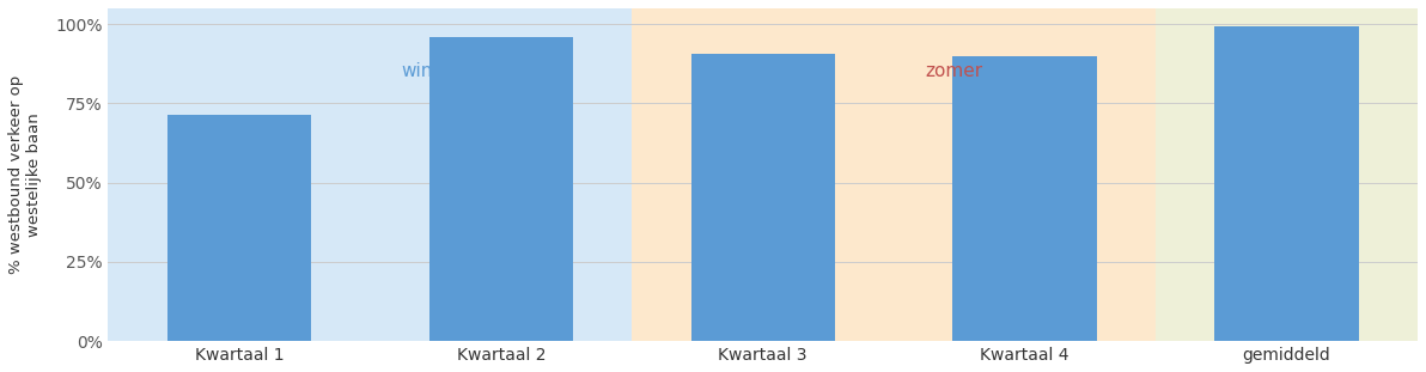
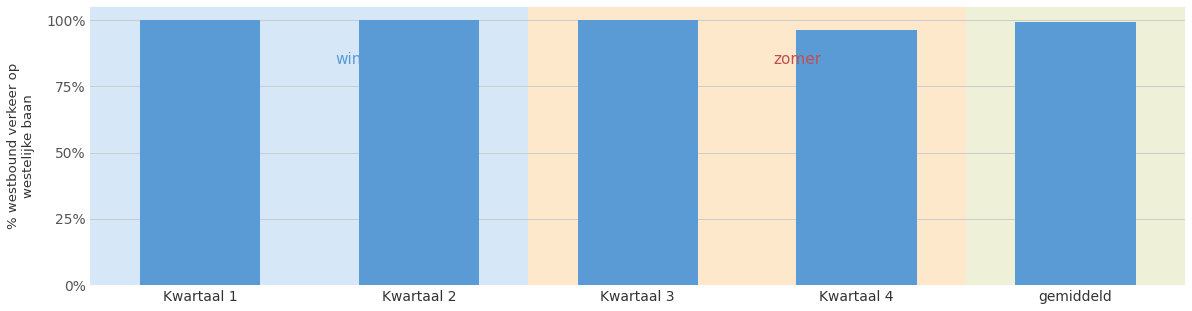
Kwartaal 1: 71.5% -> 100.0%
Kwartaal 2: 96.0% -> 100.0%
Kwartaal 3: 90.5% -> 100.0%
Kwartaal 4: 90.0% -> 96.2%
